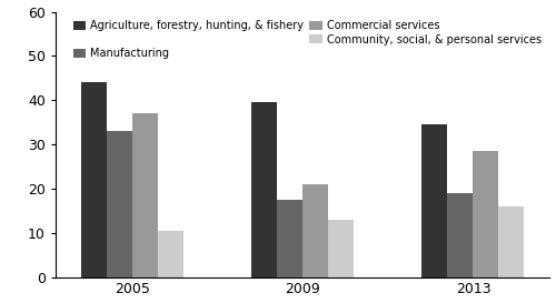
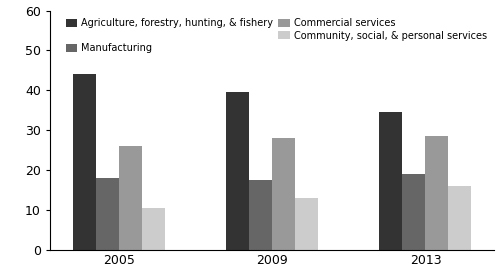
Manufacturing/2005: 33.0 -> 18.0
Commercial services/2005: 37.0 -> 26.0
Commercial services/2009: 21.0 -> 28.0
